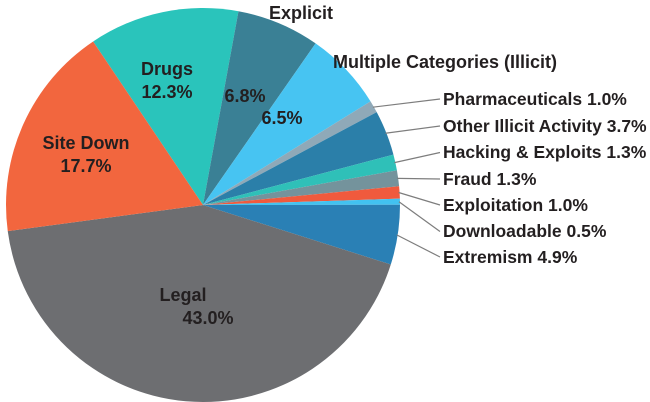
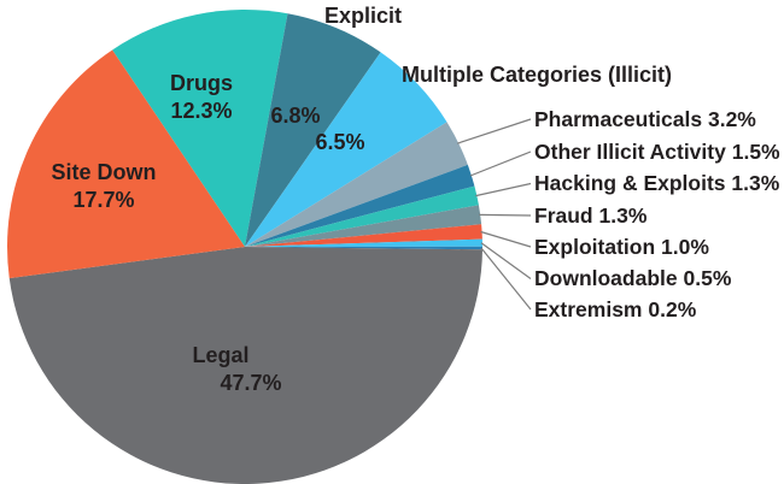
Pharmaceuticals: 1.0% -> 3.2%
Other Illicit Activity: 3.7% -> 1.5%
Extremism: 4.9% -> 0.2%
Legal: 43.0% -> 47.7%
